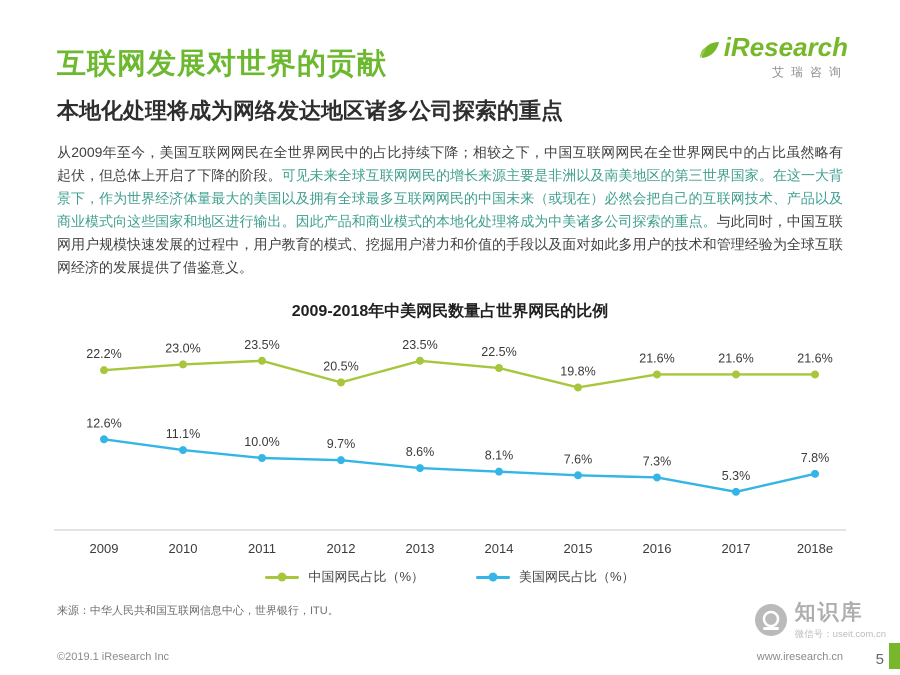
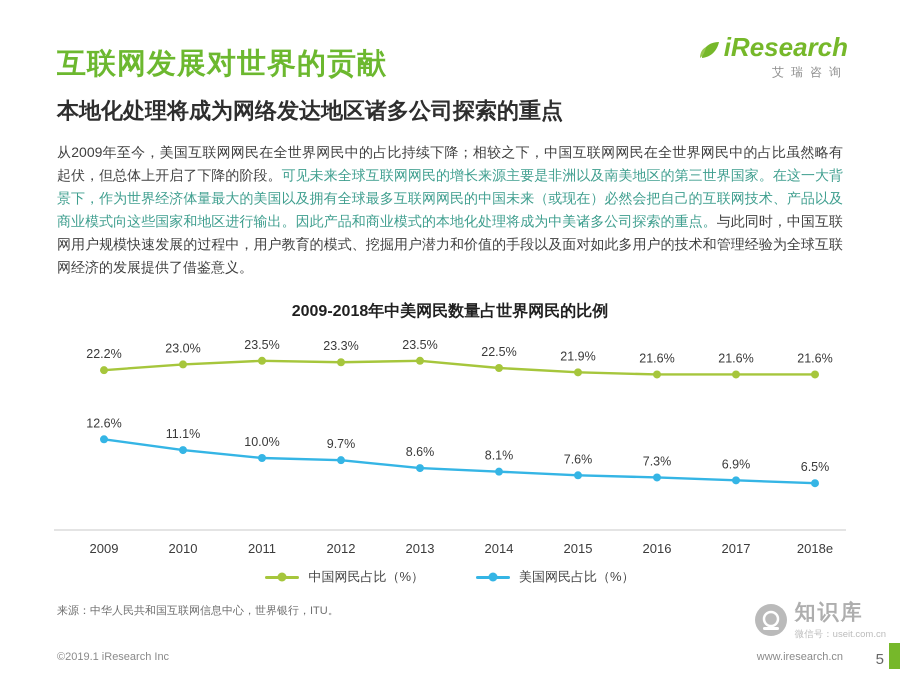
中国网民占比（%）/2012: 20.5% -> 23.3%
中国网民占比（%）/2015: 19.8% -> 21.9%
美国网民占比（%）/2017: 5.3% -> 6.9%
美国网民占比（%）/2018e: 7.8% -> 6.5%
